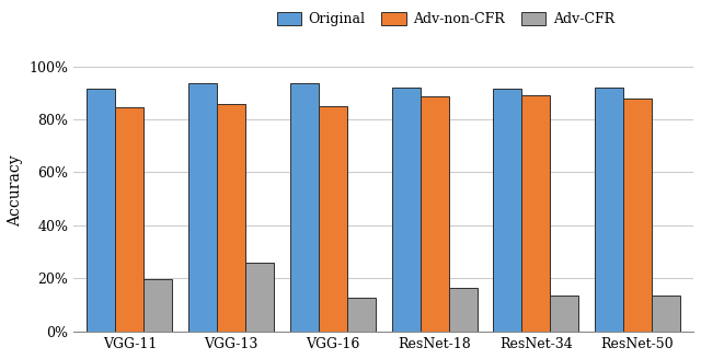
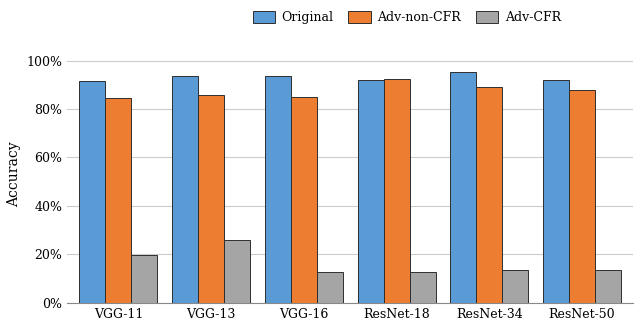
Adv-non-CFR/ResNet-18: 88.5% -> 92.5%
Adv-CFR/ResNet-18: 16.5% -> 12.5%
Original/ResNet-34: 91.5% -> 95.5%
